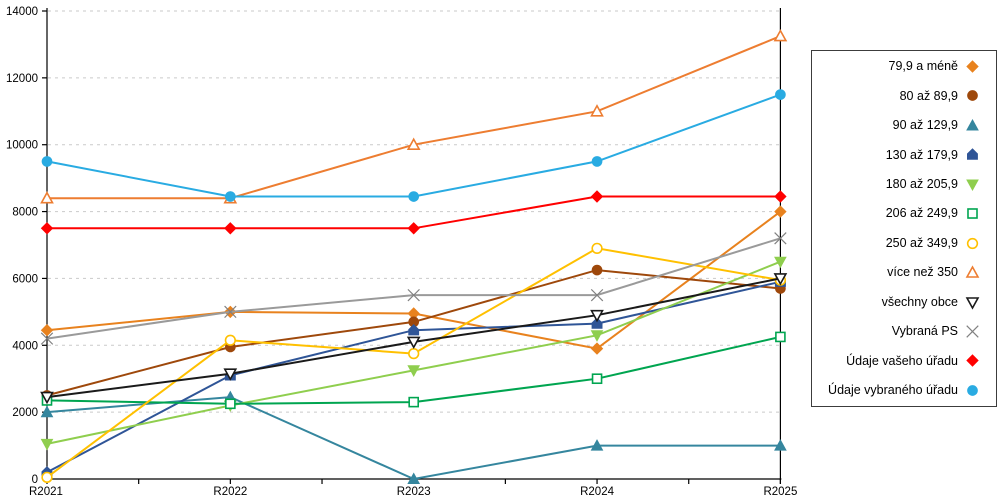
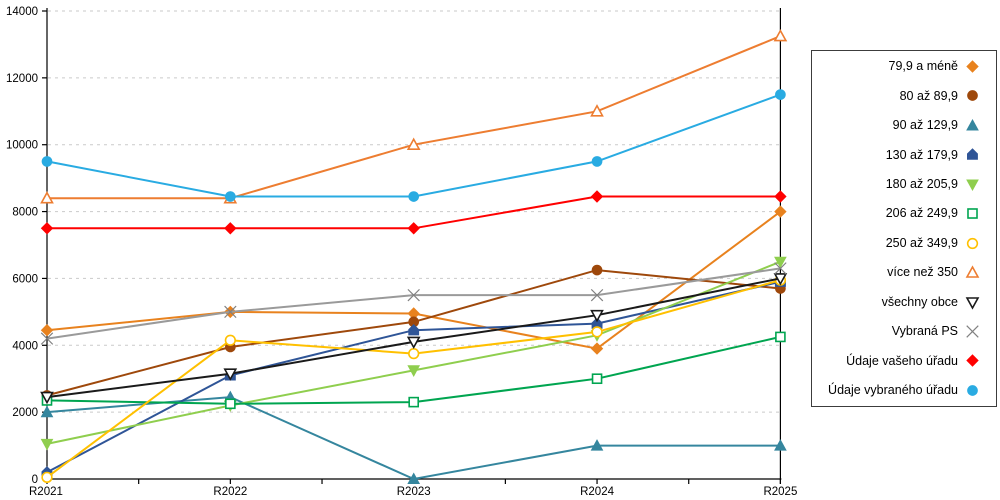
250 až 349,9/R2024: 6900 -> 4400
Vybraná PS/R2025: 7200 -> 6300
